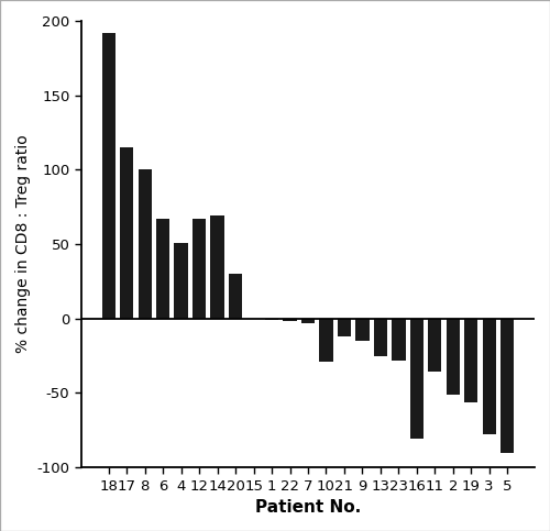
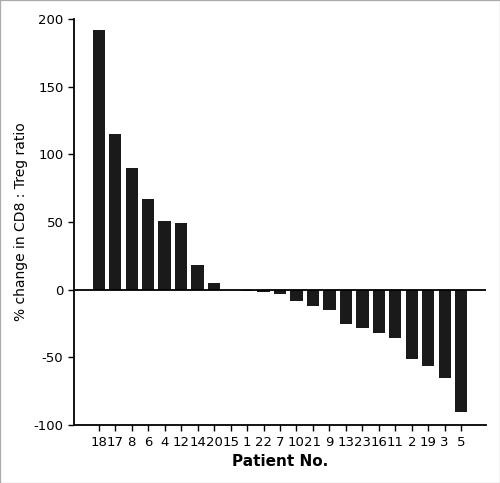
8: 100 -> 90
12: 67 -> 49
14: 69 -> 18
20: 30 -> 5
10: -29 -> -8
16: -81 -> -32
3: -78 -> -65
